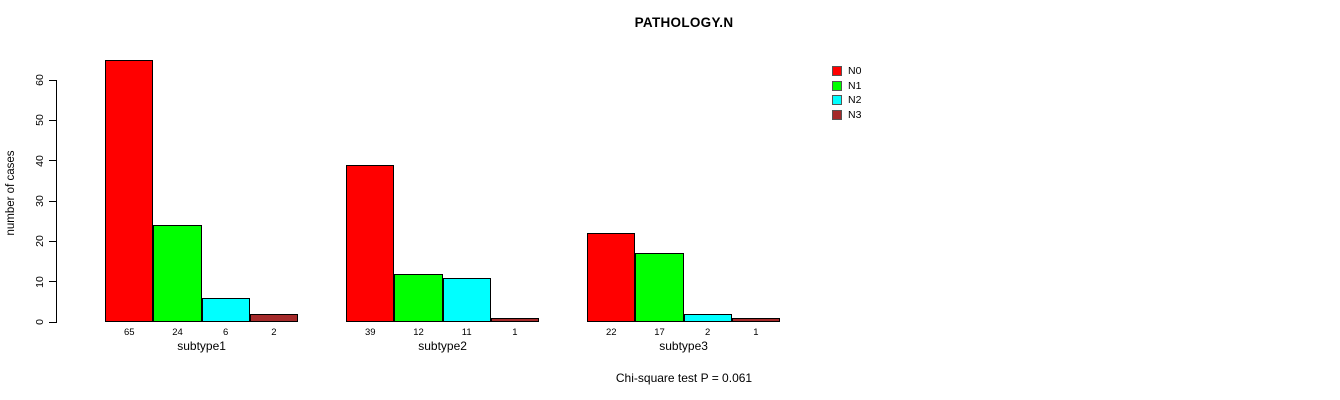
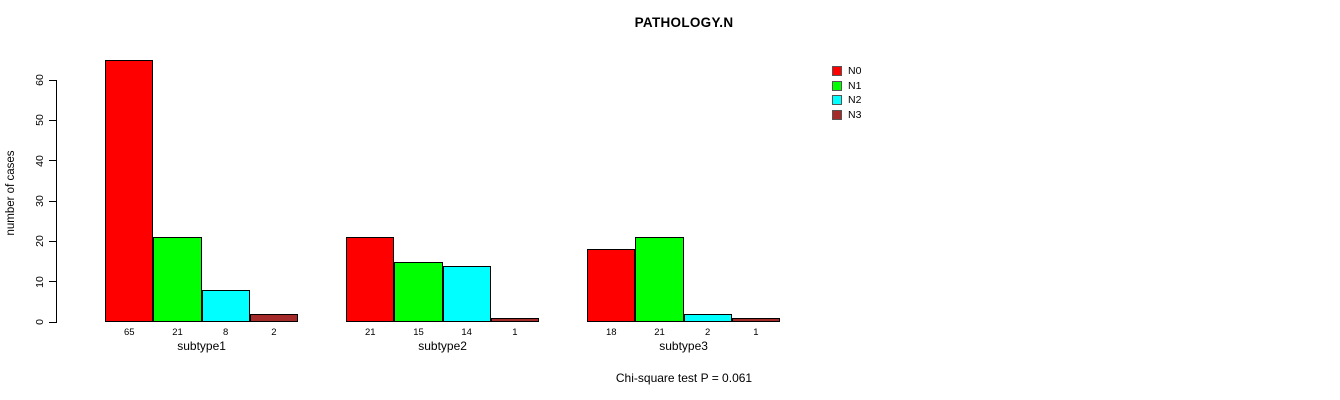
N1/subtype1: 24 -> 21
N2/subtype1: 6 -> 8
N0/subtype2: 39 -> 21
N1/subtype2: 12 -> 15
N2/subtype2: 11 -> 14
N0/subtype3: 22 -> 18
N1/subtype3: 17 -> 21
